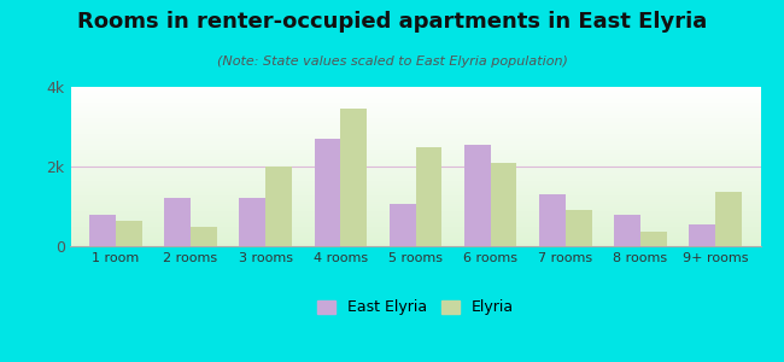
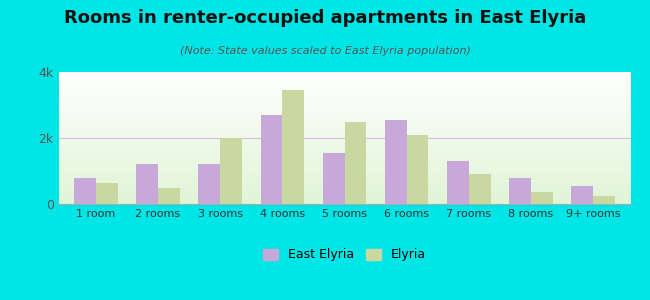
East Elyria/5 rooms: 1.05k -> 1.55k
Elyria/9+ rooms: 1.35k -> 0.23k
